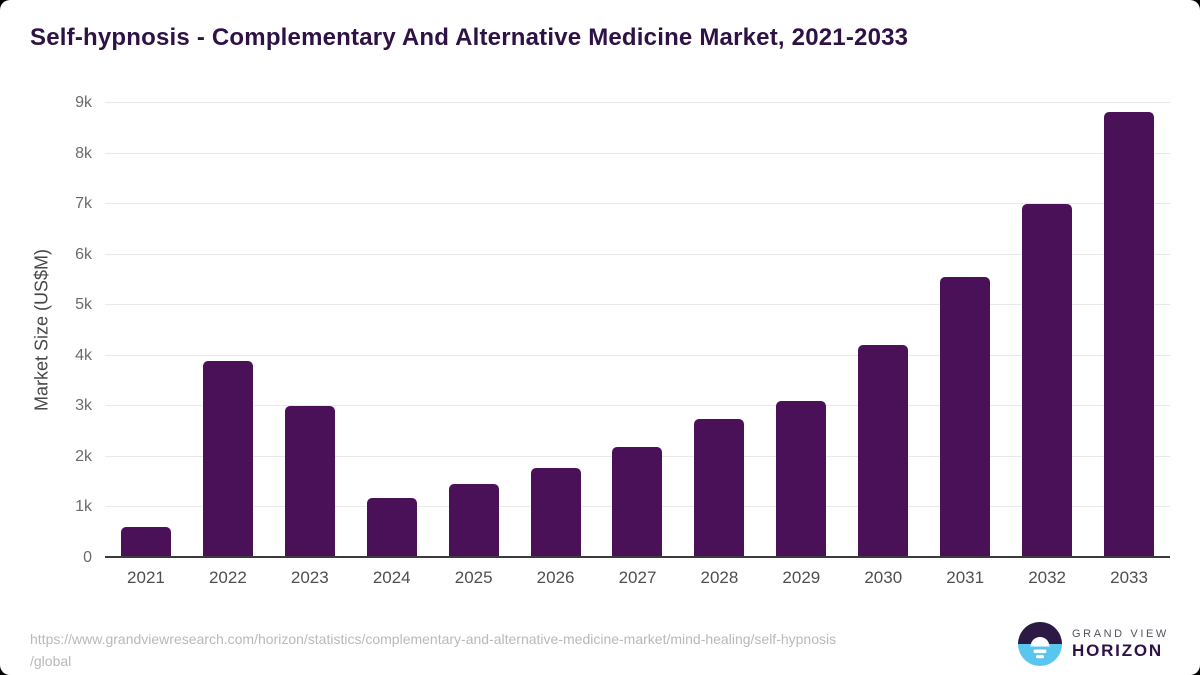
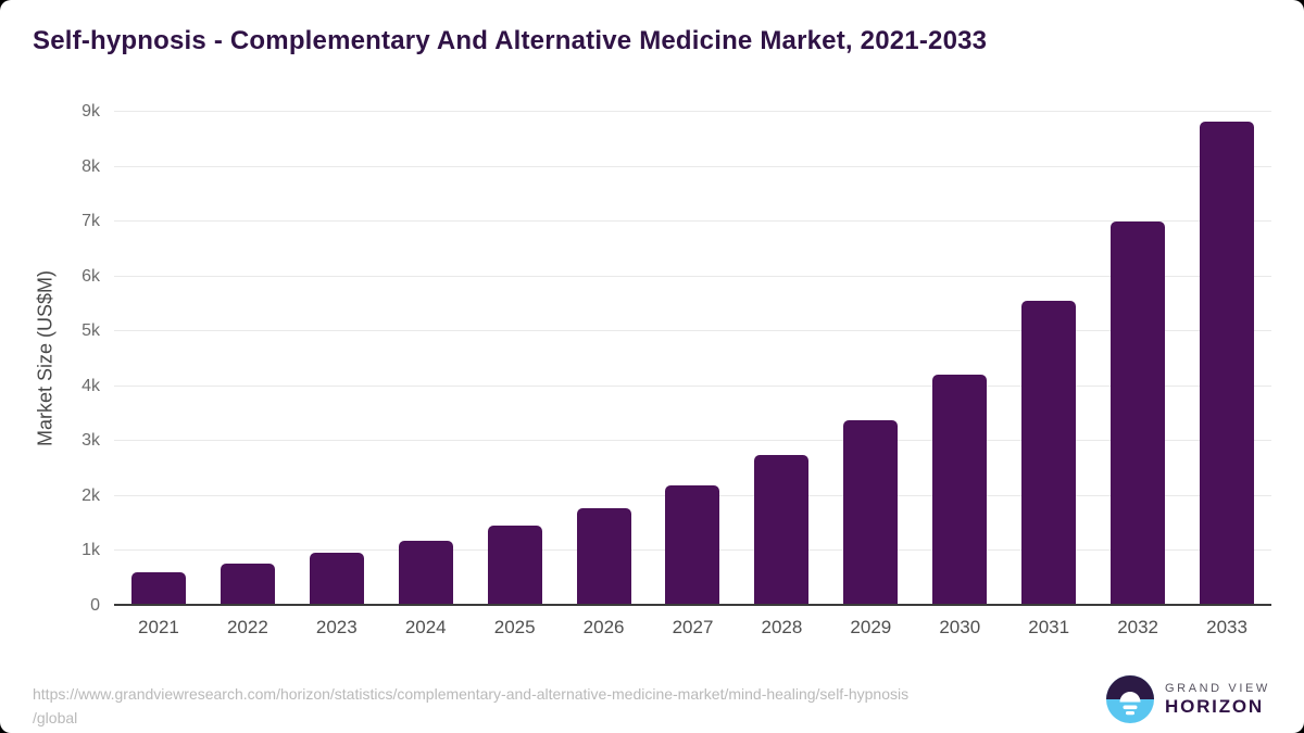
2022: 3.9k -> 0.8k
2023: 3.0k -> 1.0k
2029: 3.1k -> 3.4k
